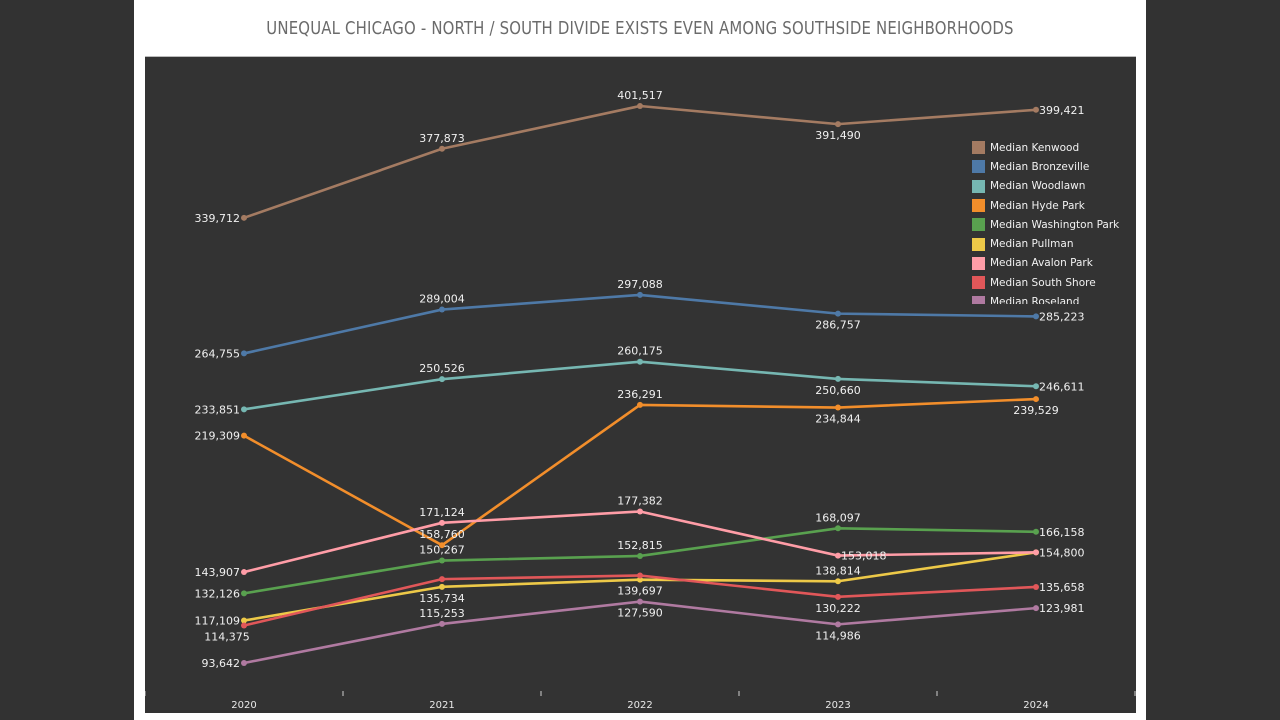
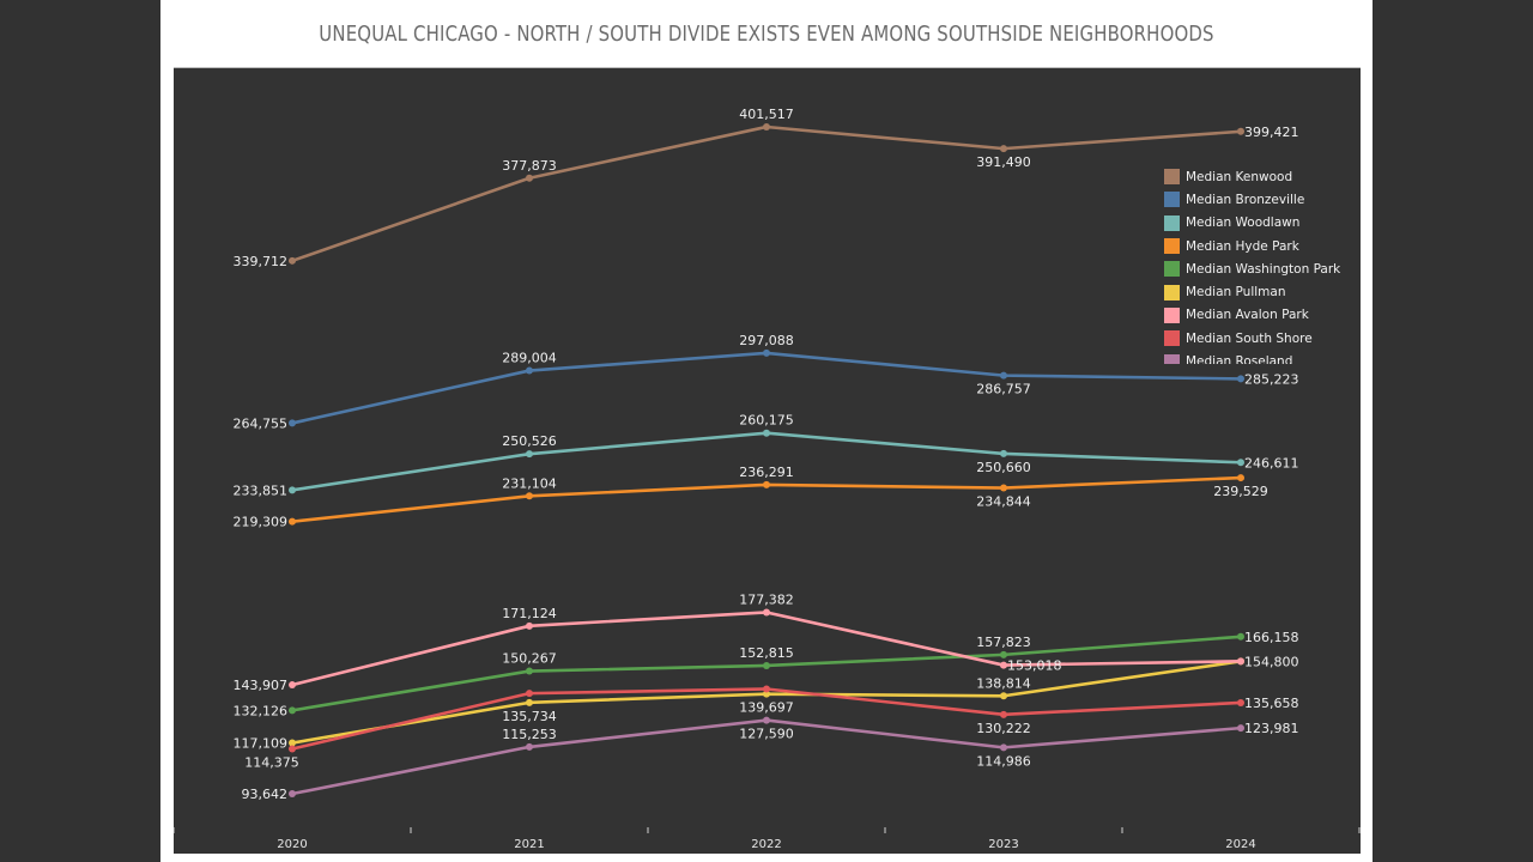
Median Hyde Park/2021: 158,760 -> 231,104
Median Washington Park/2023: 168,097 -> 157,823
